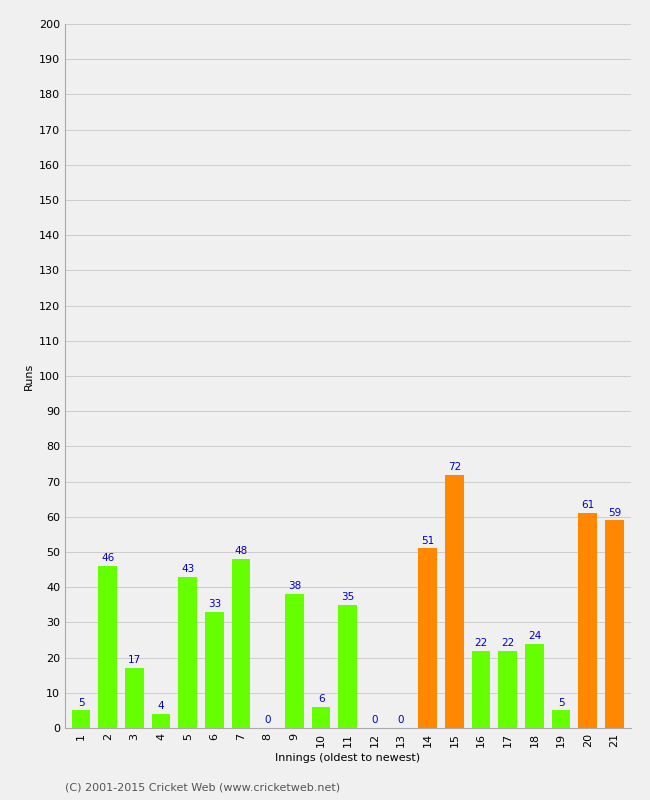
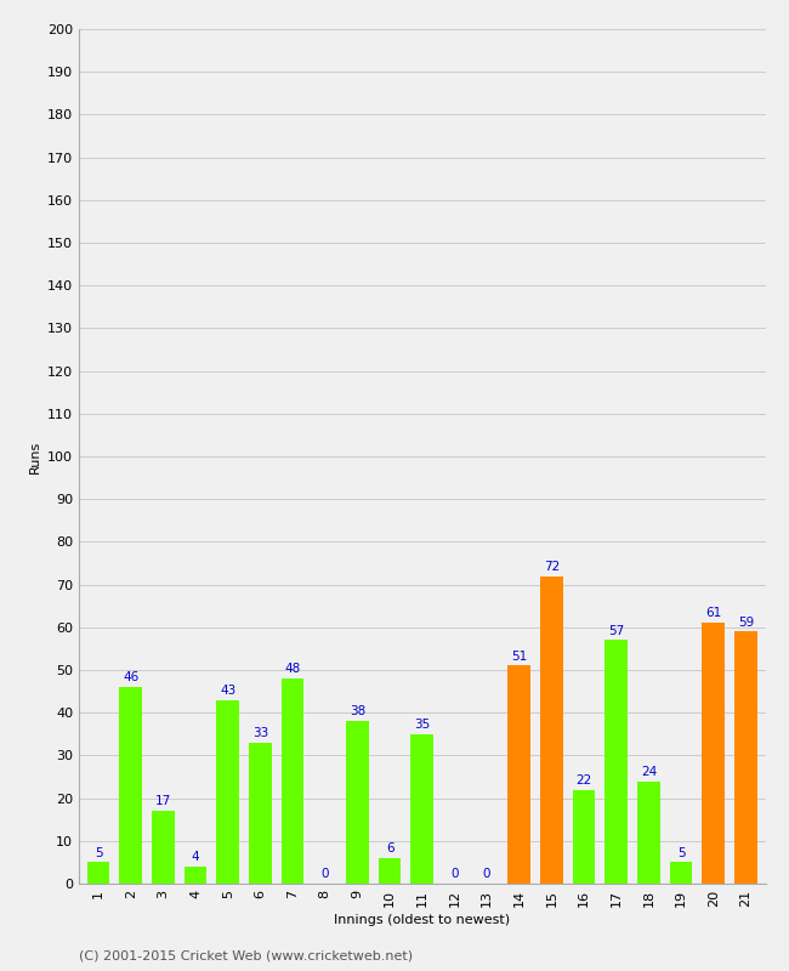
17: 22 -> 57
